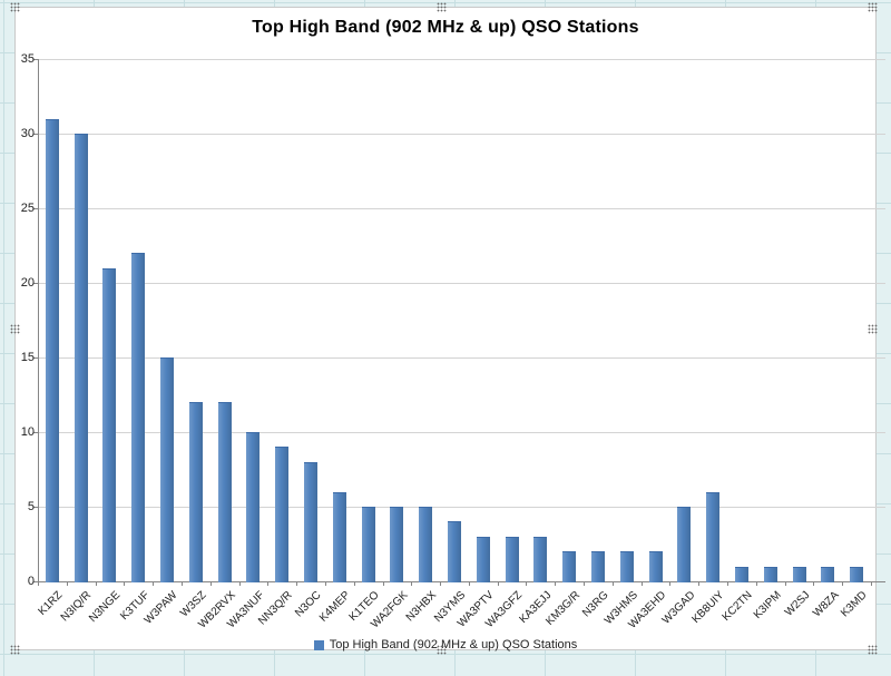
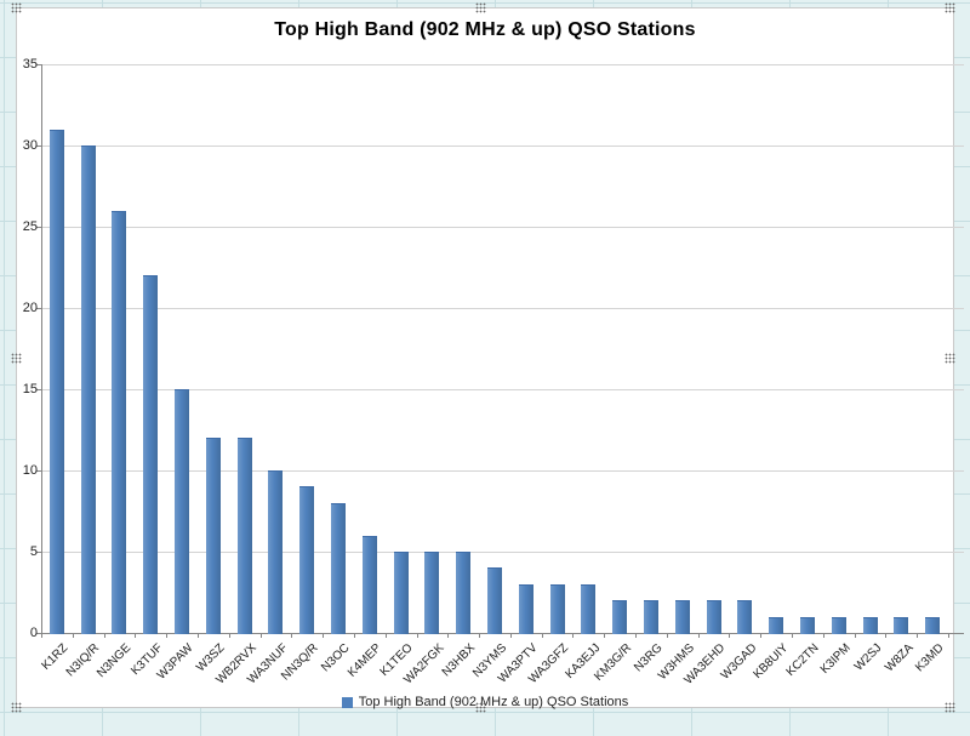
N3NGE: 21 -> 26
W3GAD: 5 -> 2
KB8UIY: 6 -> 1
